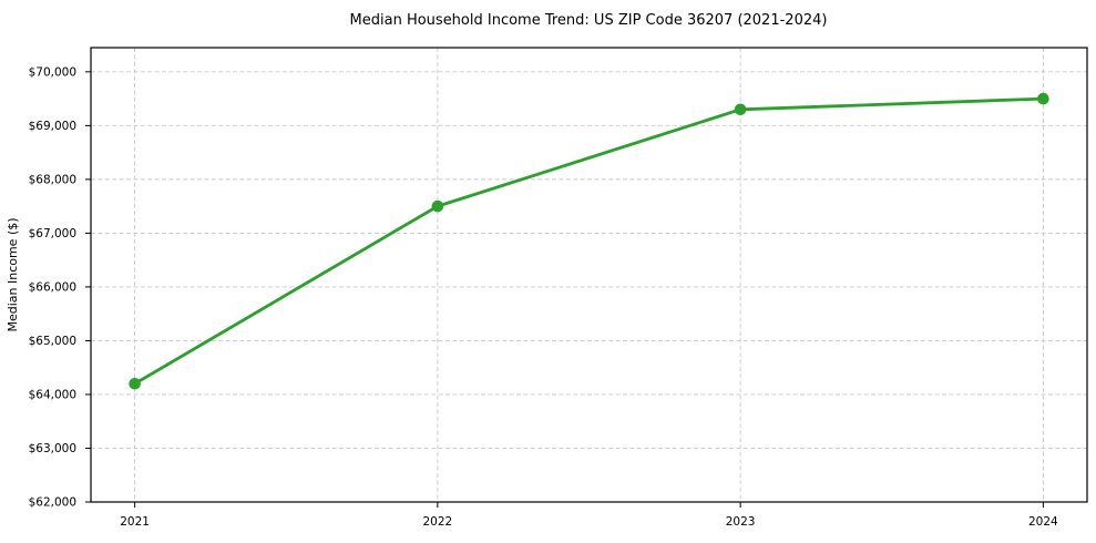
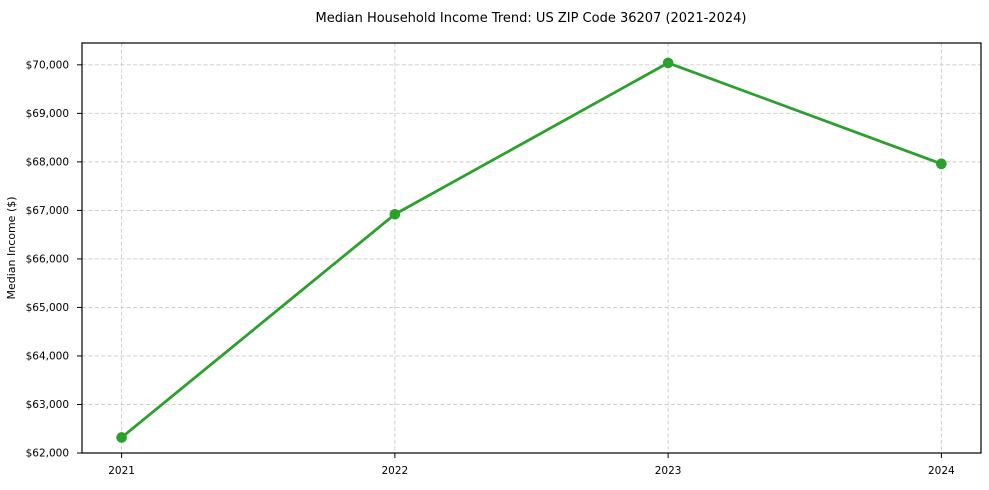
2021: $64200 -> $62300
2022: $67500 -> $66900
2023: $69300 -> $70000
2024: $69500 -> $68000
